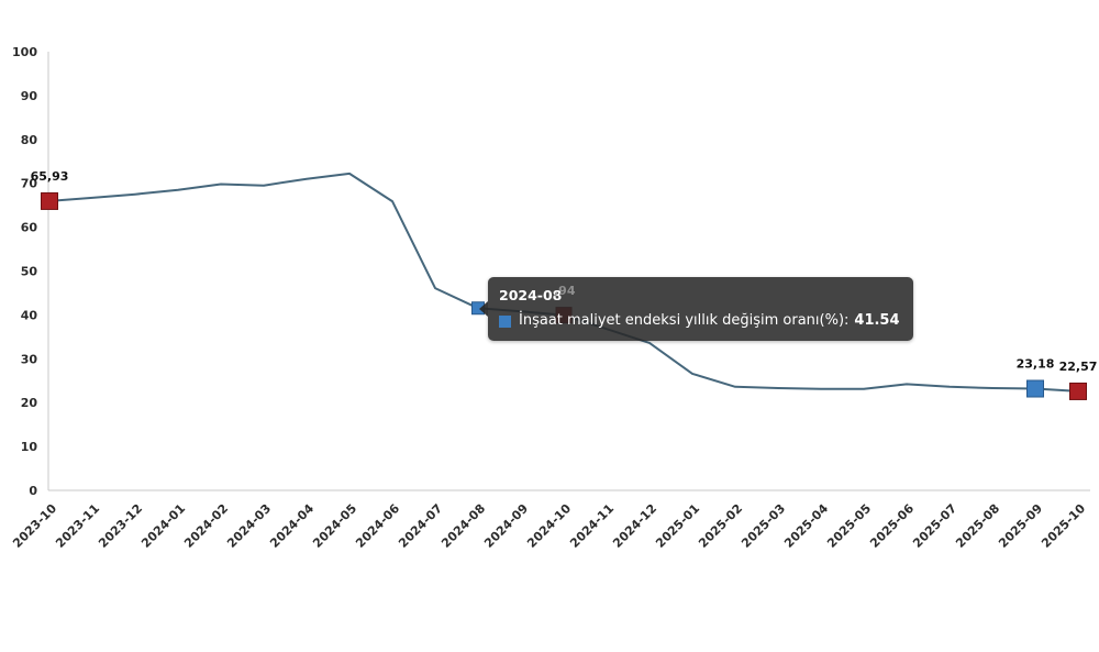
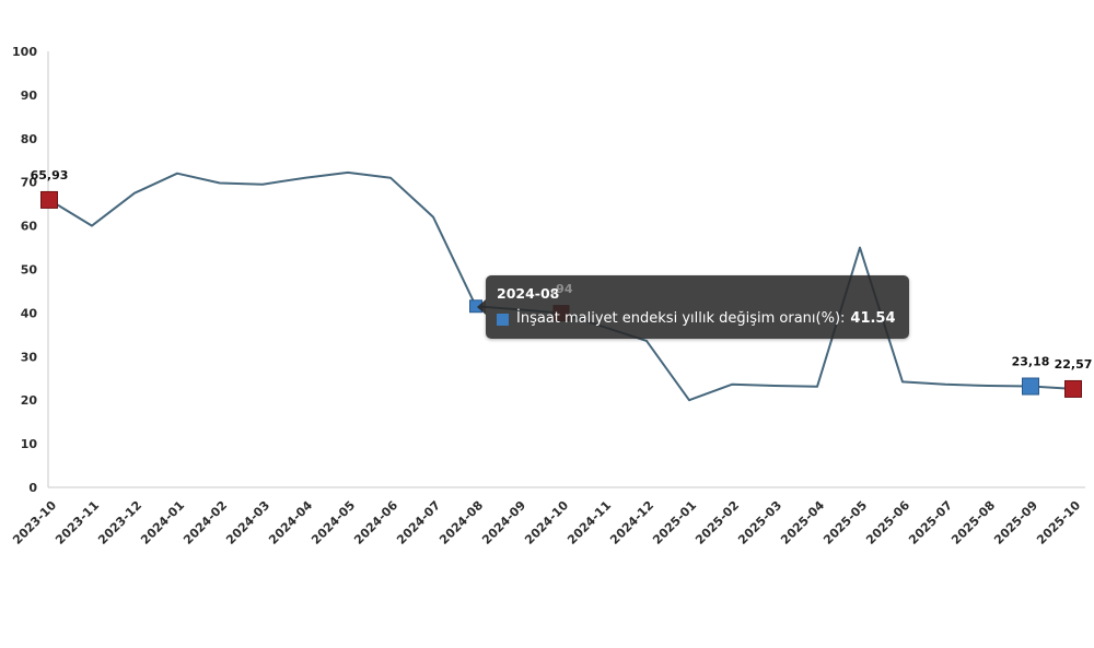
2023-11: 67 -> 60
2024-01: 68 -> 72
2024-06: 66 -> 71
2024-07: 46 -> 62
2025-01: 27 -> 20
2025-05: 23 -> 55
